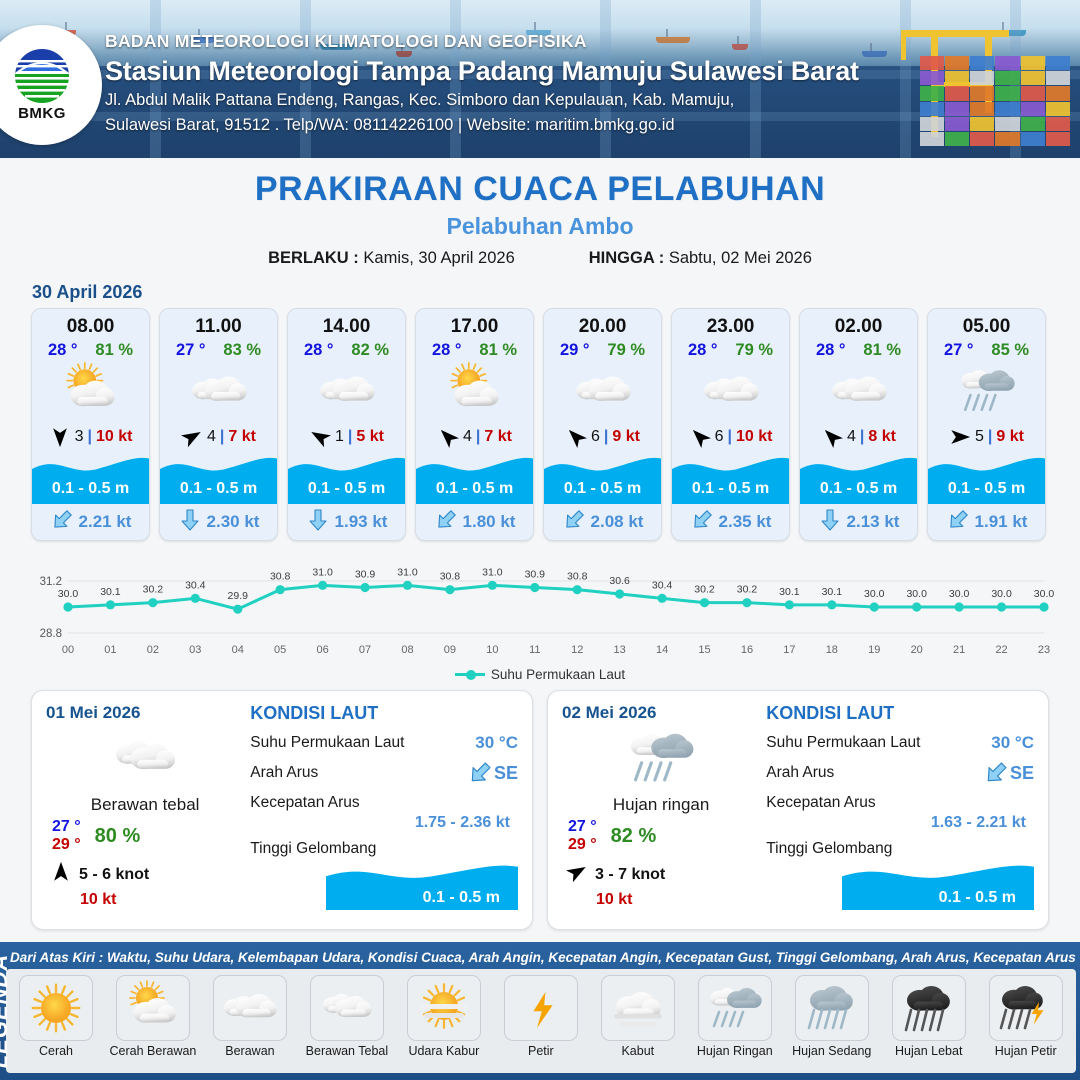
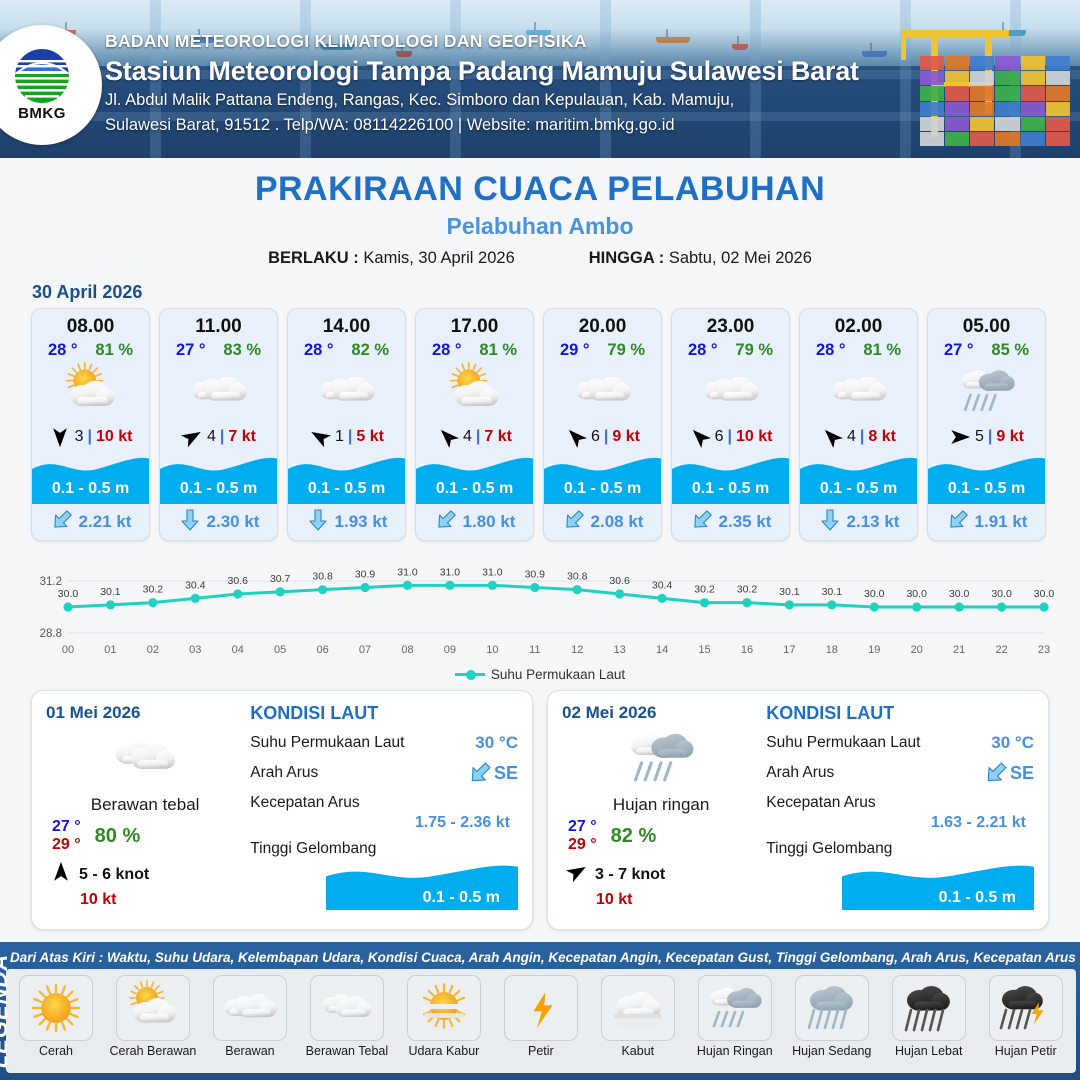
04: 29.9 -> 30.6
05: 30.8 -> 30.7
06: 31.0 -> 30.8
09: 30.8 -> 31.0
